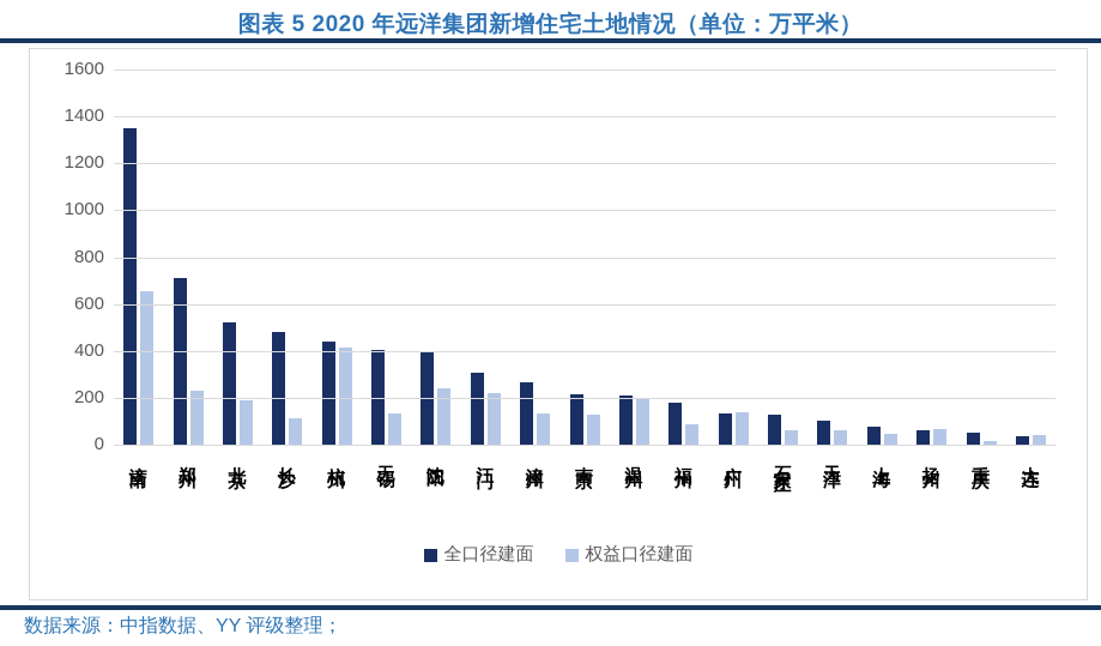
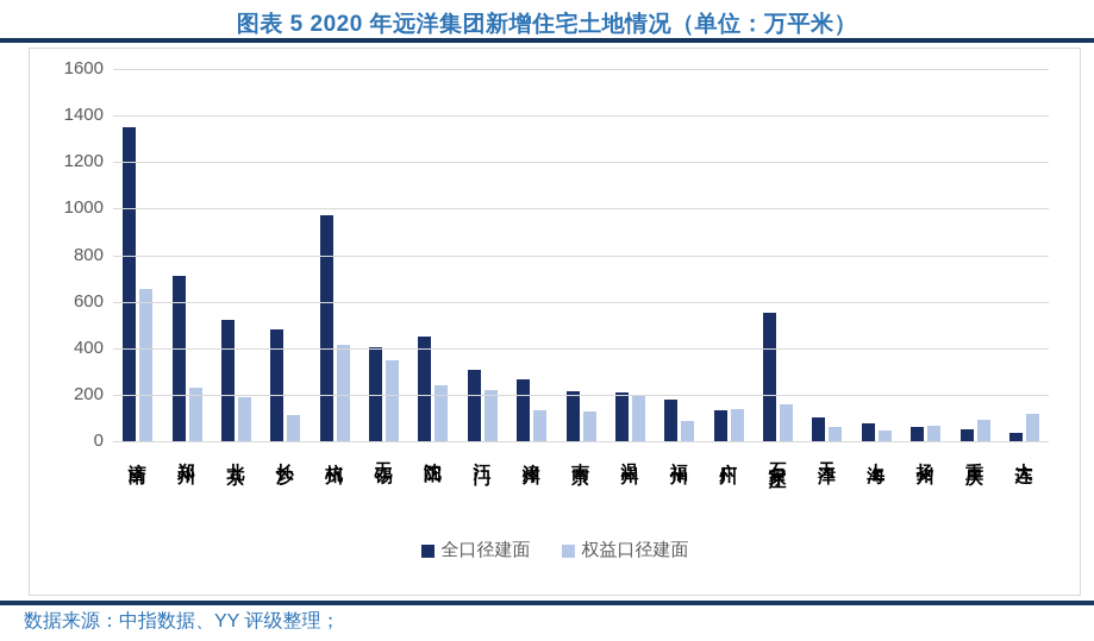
全口径建面/杭州: 440 -> 970
权益口径建面/无锡: 140 -> 350
全口径建面/沈阳: 400 -> 450
全口径建面/石家庄: 130 -> 550
权益口径建面/石家庄: 60 -> 160
权益口径建面/重庆: 20 -> 90
权益口径建面/大连: 40 -> 120
